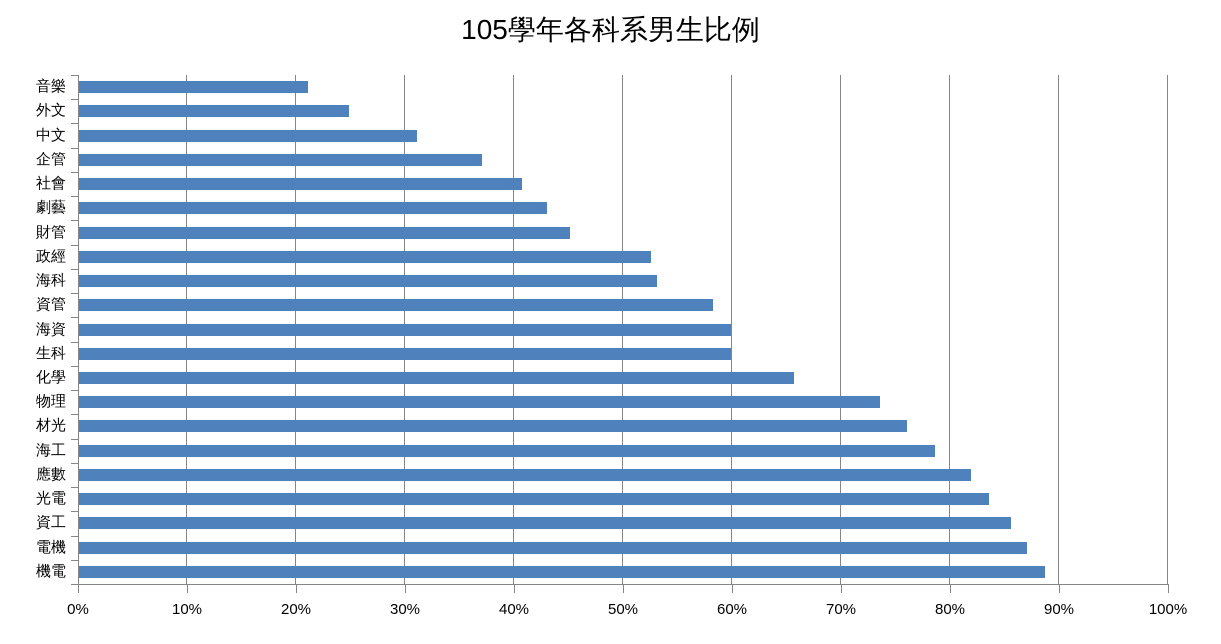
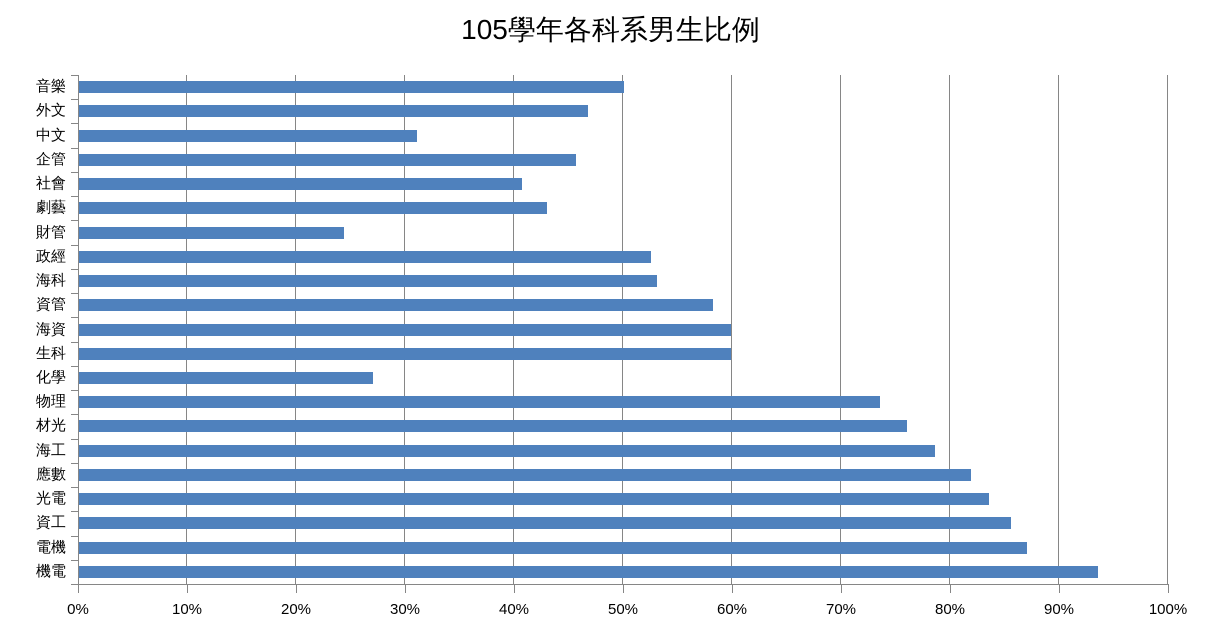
音樂: 21.0% -> 50.0%
外文: 24.8% -> 46.7%
企管: 37.0% -> 45.6%
財管: 45.0% -> 24.3%
化學: 65.6% -> 27.0%
機電: 88.6% -> 93.5%
